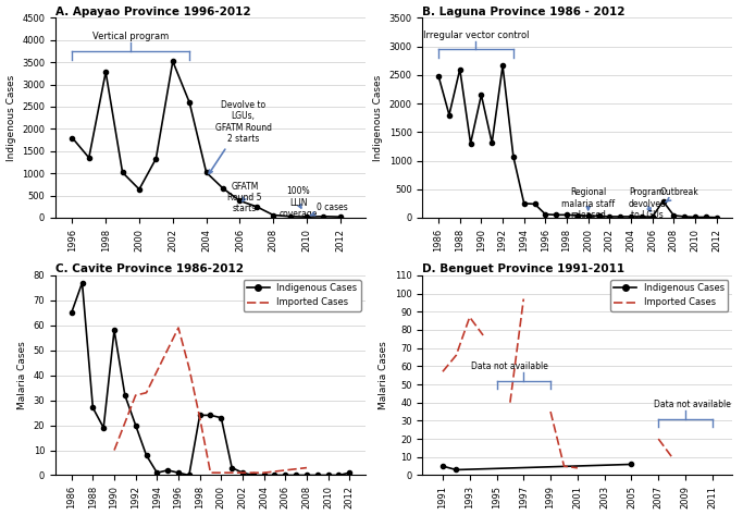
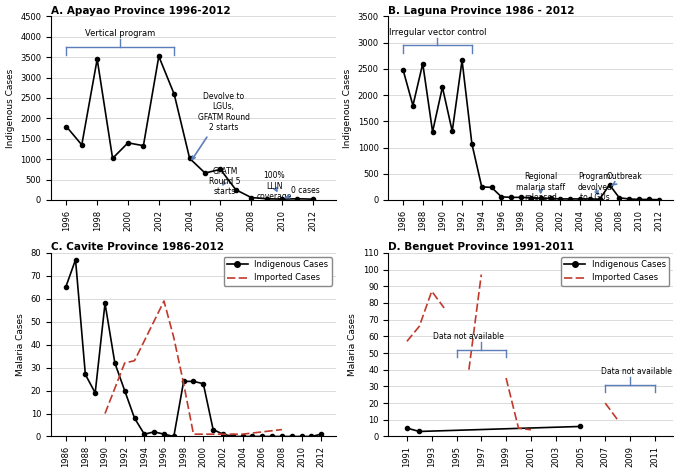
A. Apayao Province 1996-2012/1998: 3280 -> 3450
A. Apayao Province 1996-2012/2000: 640 -> 1400
A. Apayao Province 1996-2012/2006: 380 -> 750
